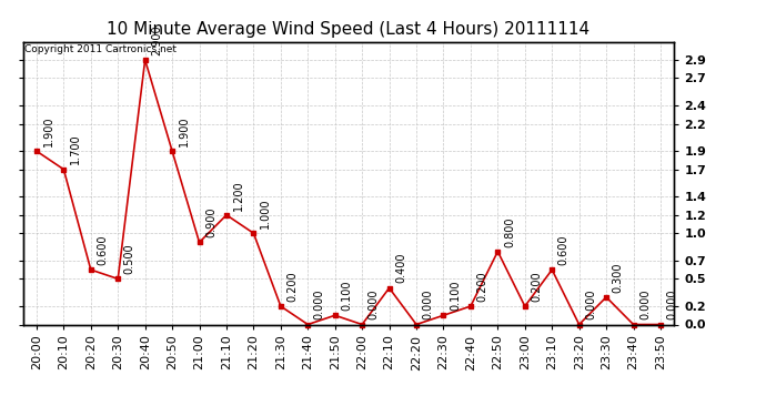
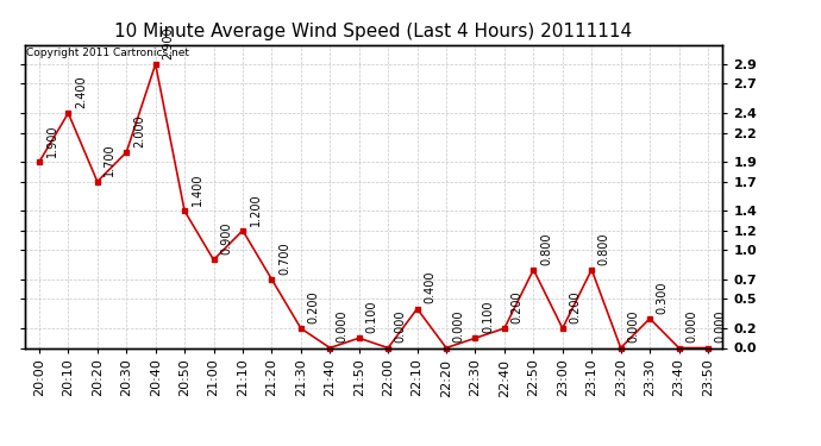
20:10: 1.700 -> 2.400
20:20: 0.600 -> 1.700
20:30: 0.500 -> 2.000
20:50: 1.900 -> 1.400
21:20: 1.000 -> 0.700
23:10: 0.600 -> 0.800
